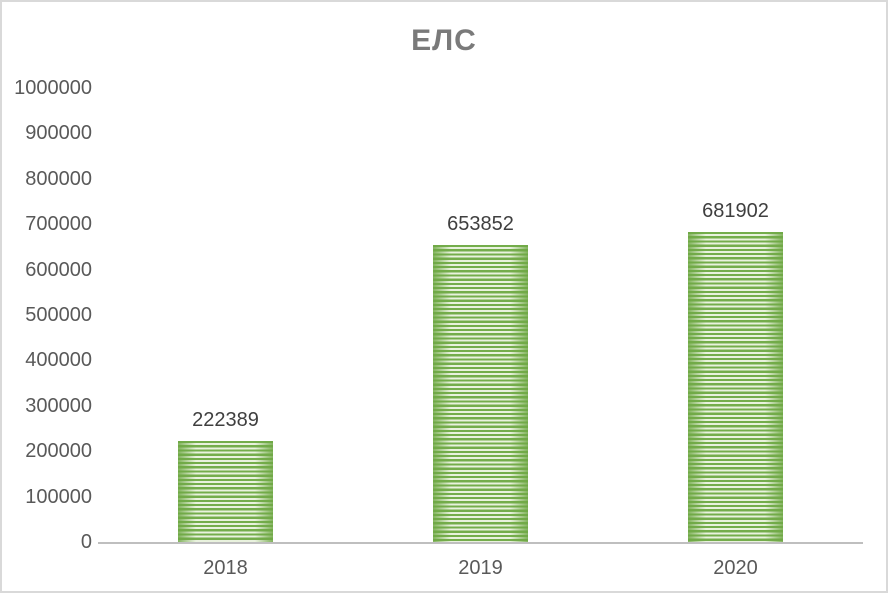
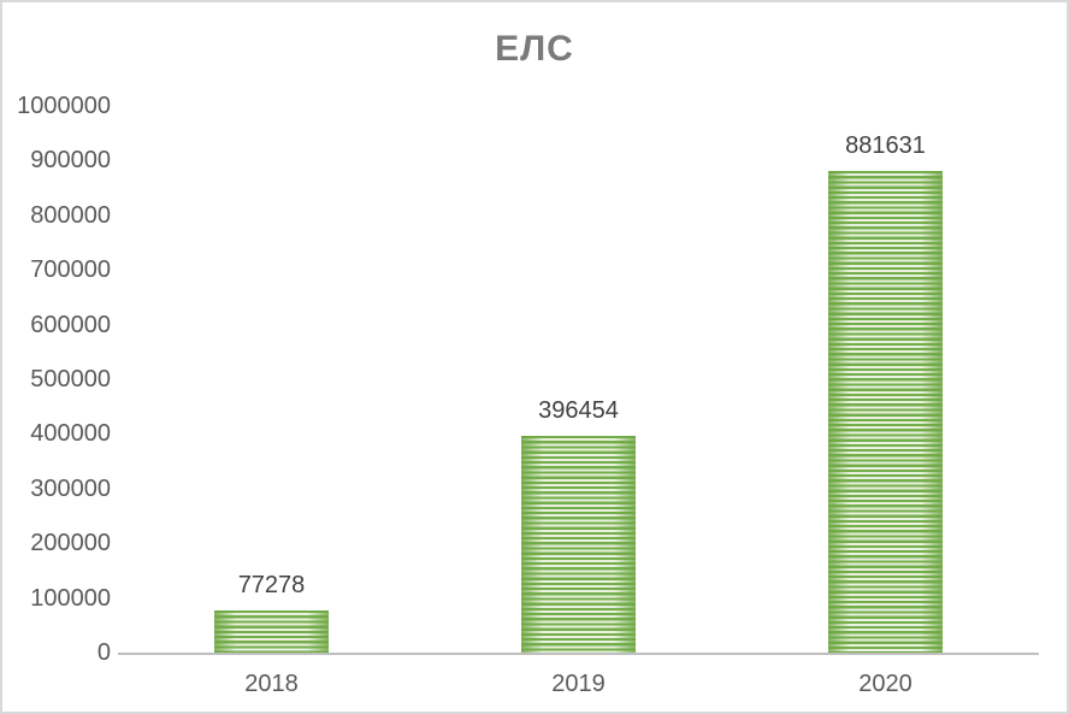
2018: 222389 -> 77278
2019: 653852 -> 396454
2020: 681902 -> 881631
